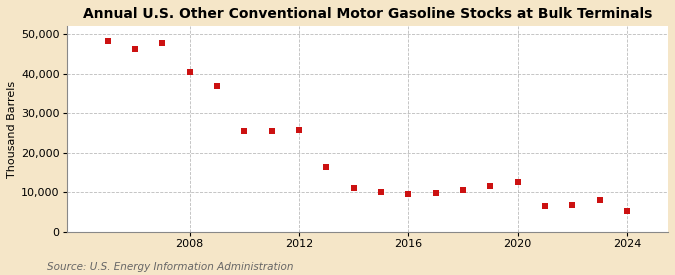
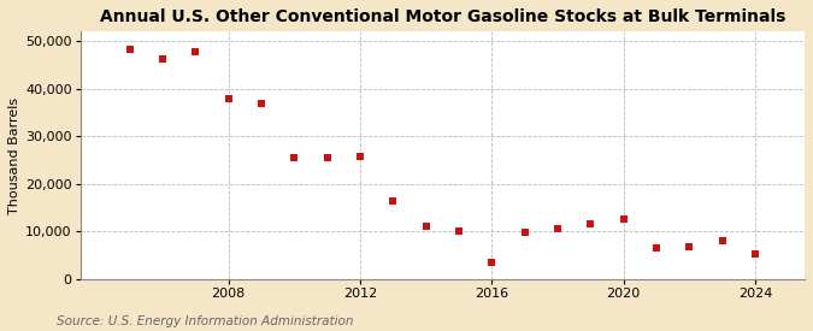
2008: 40,500 -> 38,000
2016: 9,500 -> 3,500
